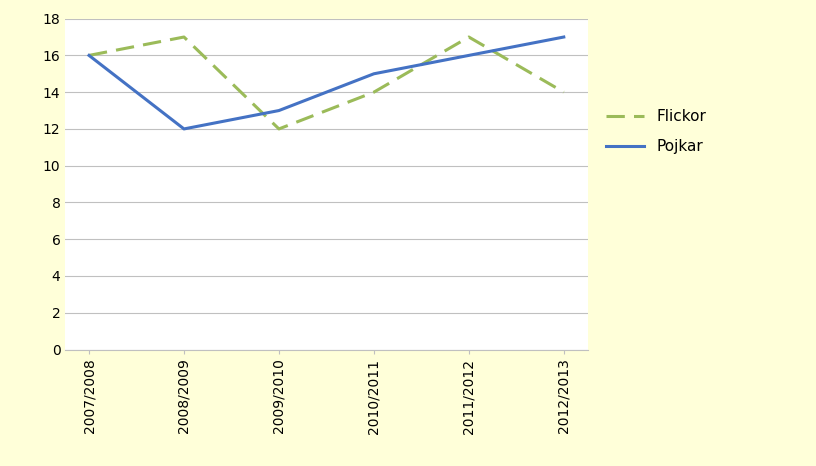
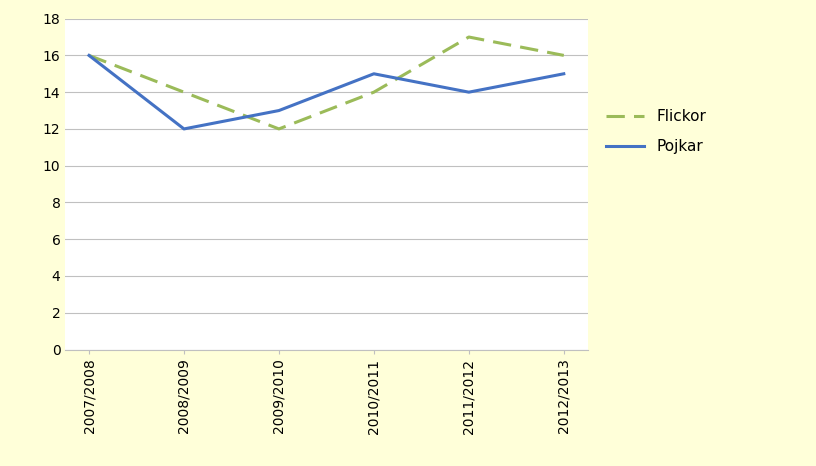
Flickor/2008/2009: 17 -> 14
Pojkar/2011/2012: 16 -> 14
Flickor/2012/2013: 14 -> 16
Pojkar/2012/2013: 17 -> 15
